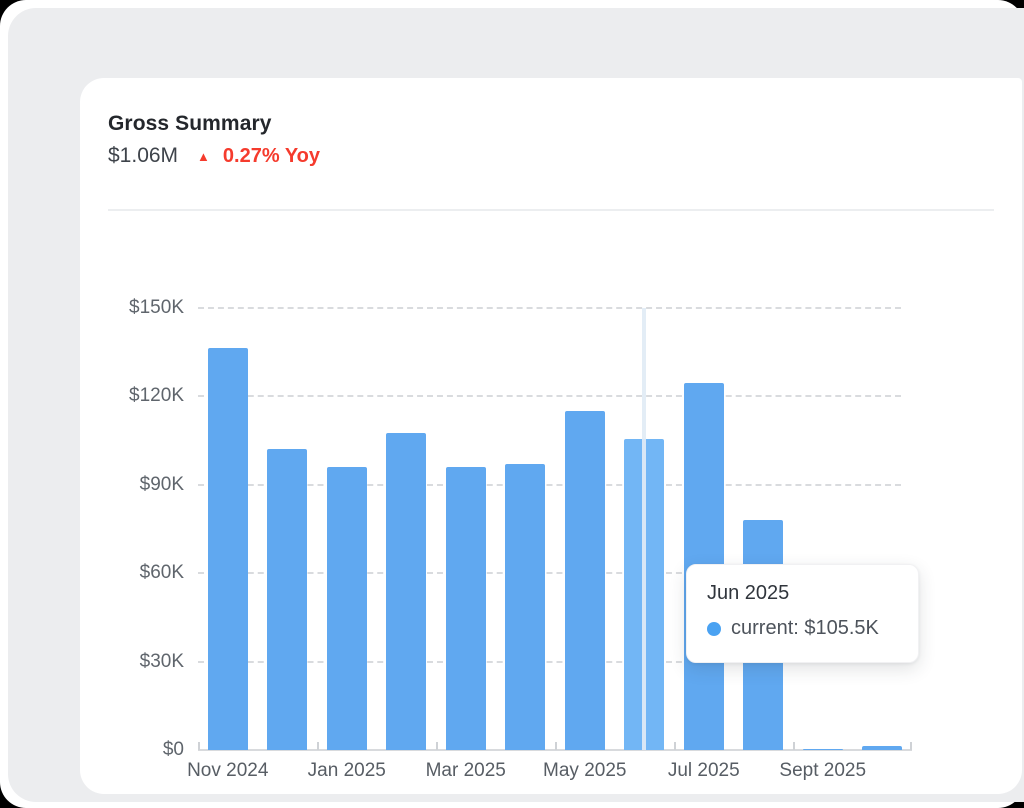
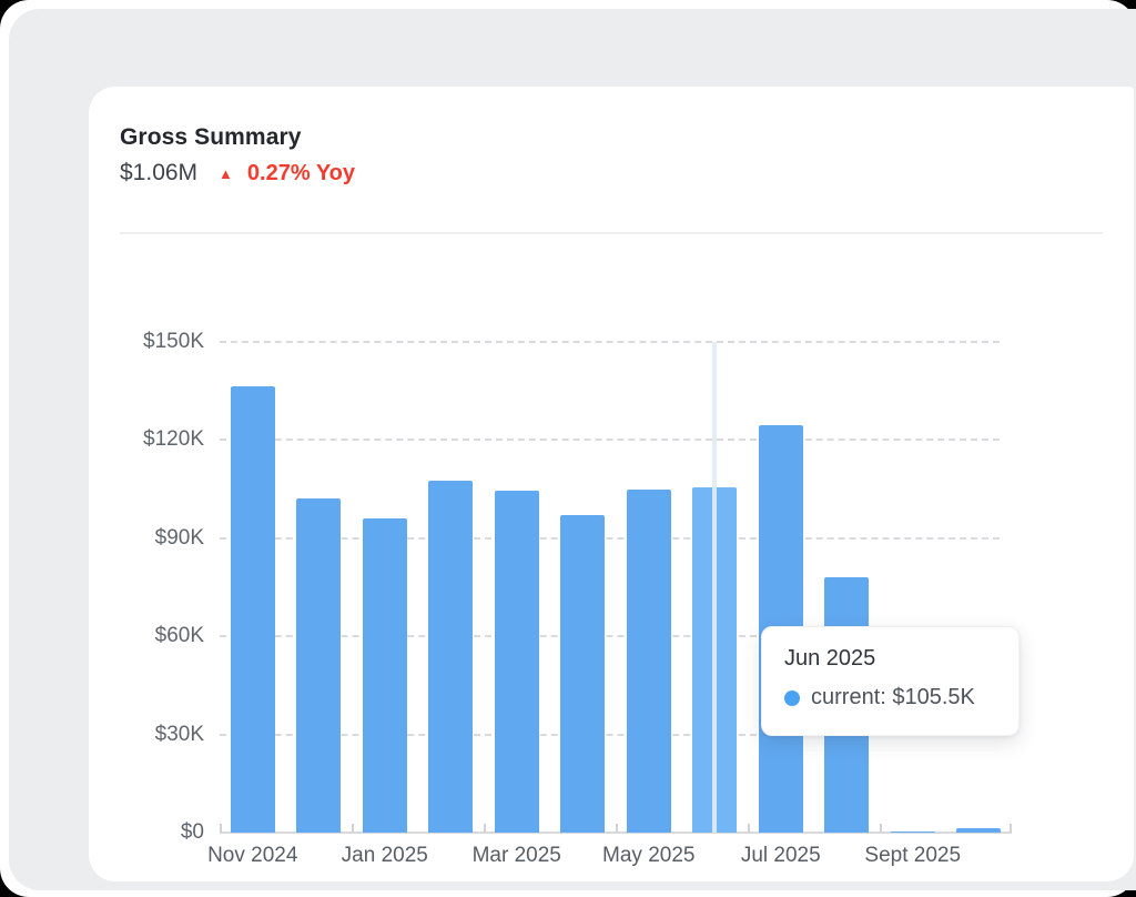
Mar 2025: $96K -> $104K
May 2025: $115K -> $105K
